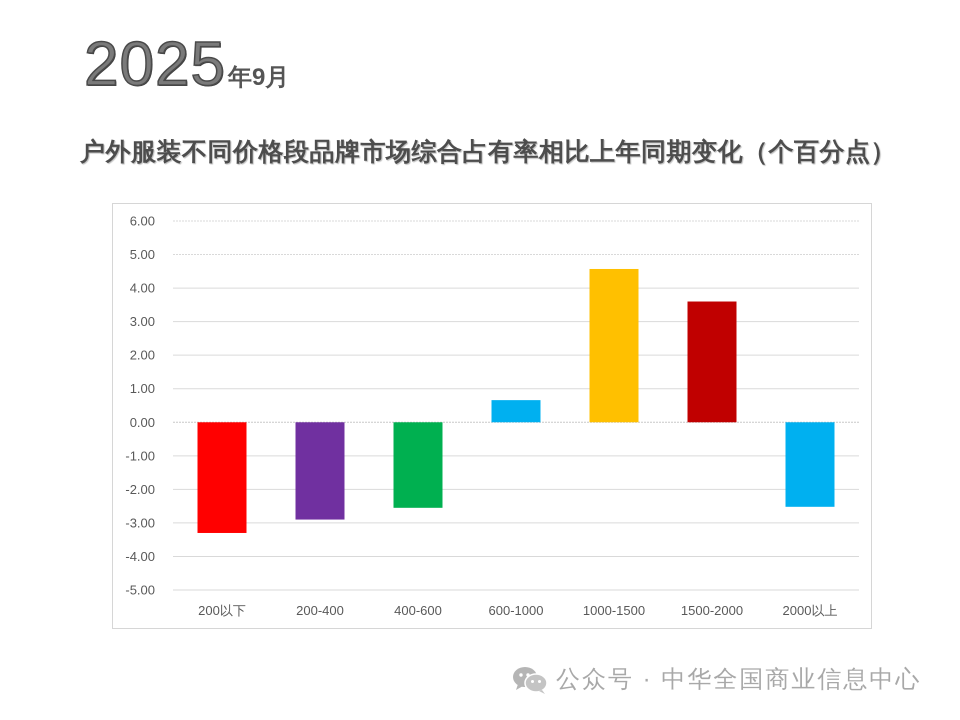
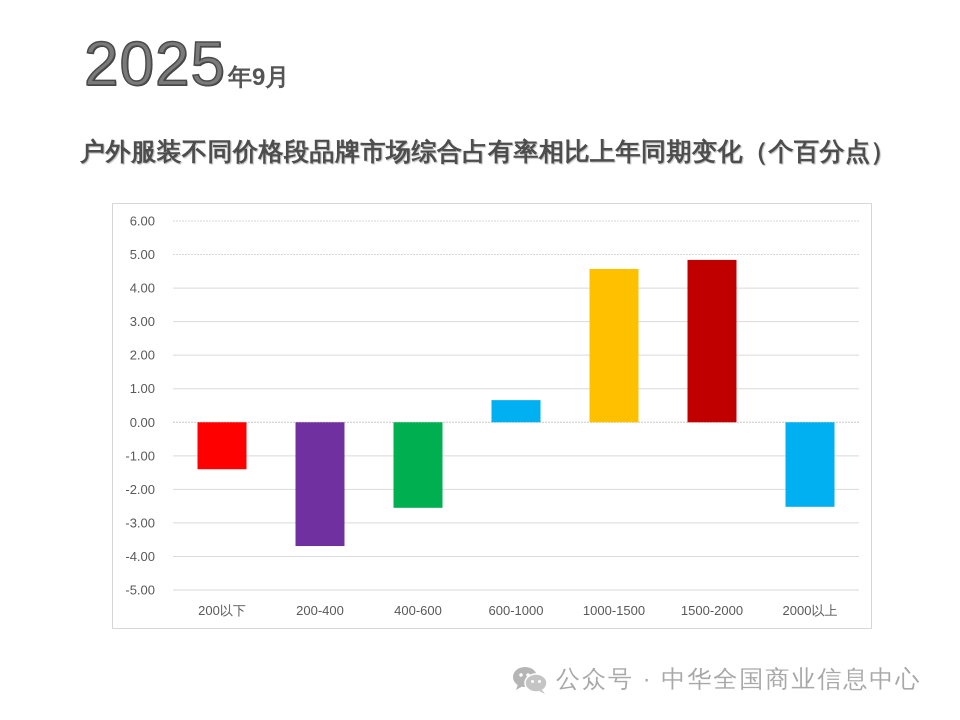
200以下: -3.3 -> -1.4
200-400: -2.9 -> -3.7
1500-2000: 3.6 -> 4.8
